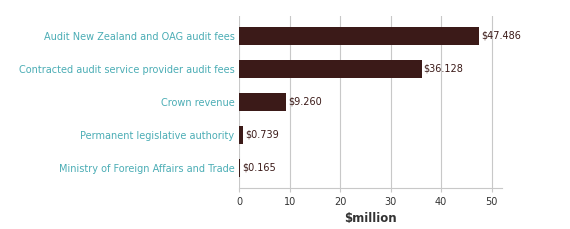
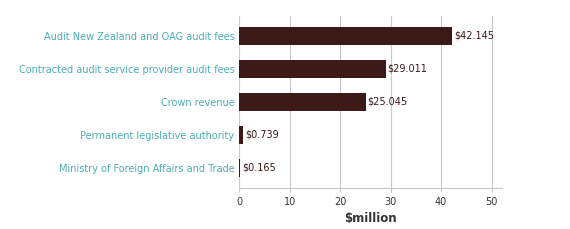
Audit New Zealand and OAG audit fees: $47.486 -> $42.145
Contracted audit service provider audit fees: $36.128 -> $29.011
Crown revenue: $9.260 -> $25.045
